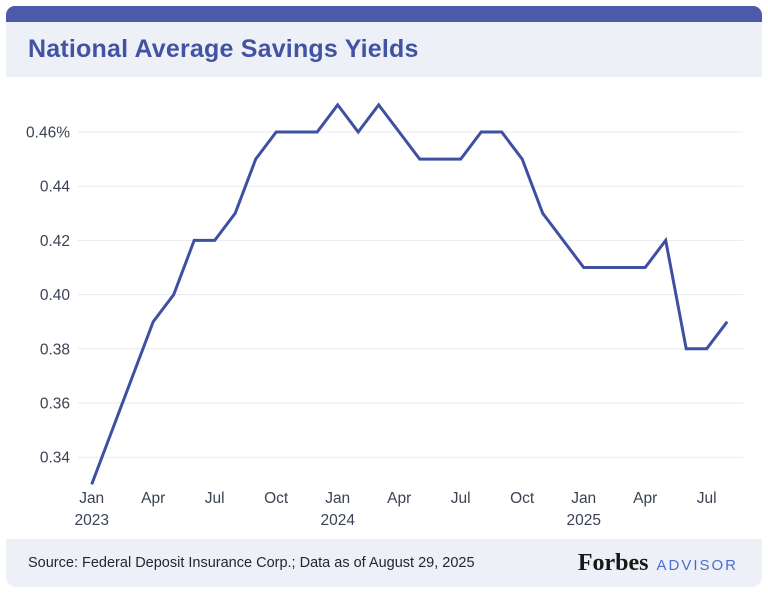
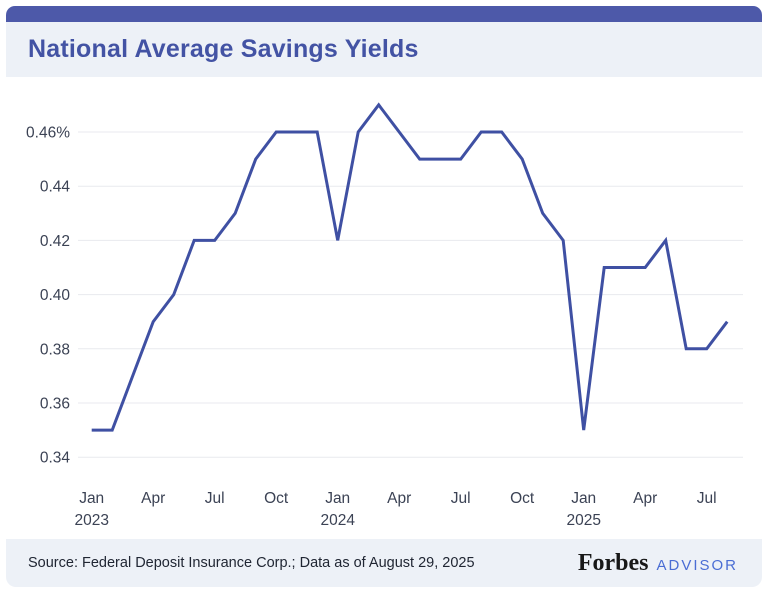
Jan 2023: 0.33% -> 0.35%
Jan 2024: 0.47% -> 0.42%
Jan 2025: 0.41% -> 0.35%
